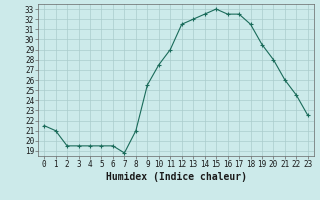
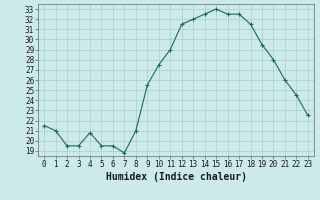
4: 19.5 -> 20.8
